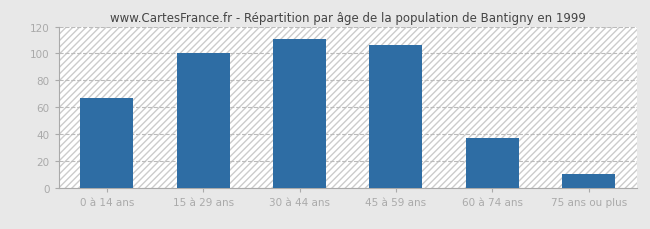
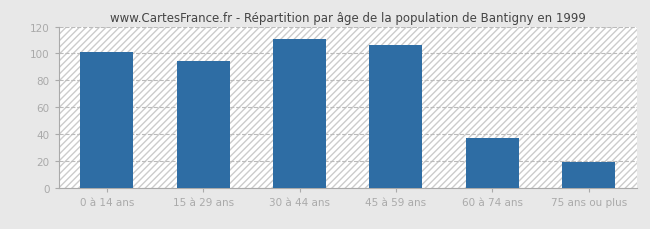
0 à 14 ans: 67 -> 101
15 à 29 ans: 100 -> 94
75 ans ou plus: 10 -> 19
